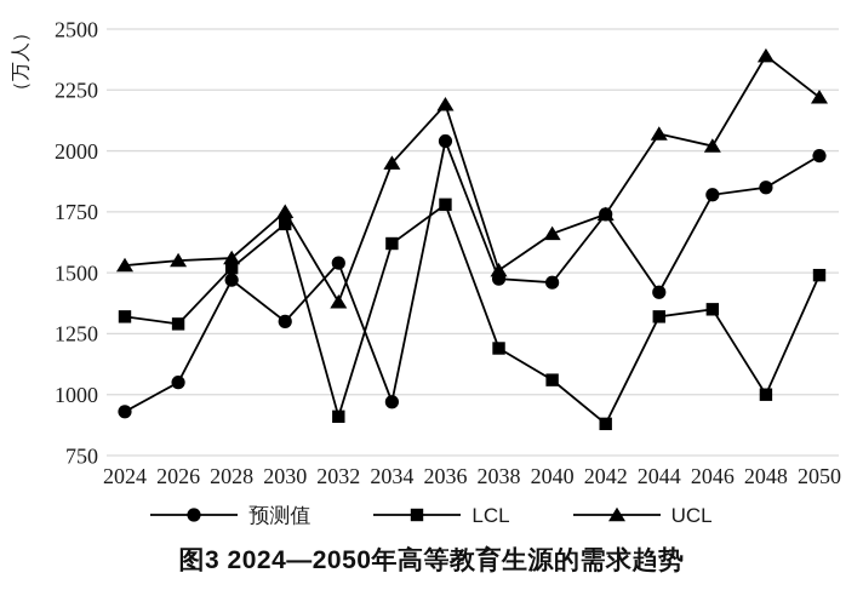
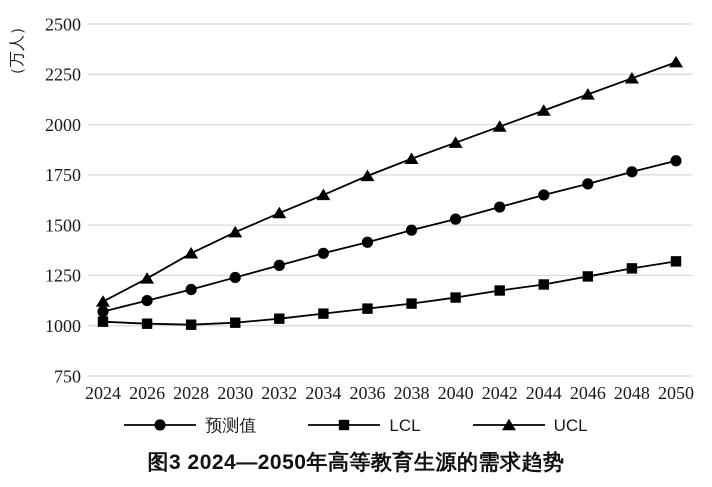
预测值/2024: 930 -> 1070
LCL/2024: 1320 -> 1020
UCL/2024: 1530 -> 1120
预测值/2026: 1050 -> 1120
LCL/2026: 1290 -> 1010
UCL/2026: 1550 -> 1240
预测值/2028: 1470 -> 1180
LCL/2028: 1520 -> 1000
UCL/2028: 1560 -> 1360
预测值/2030: 1300 -> 1240
LCL/2030: 1700 -> 1020
UCL/2030: 1750 -> 1460
预测值/2032: 1540 -> 1300
LCL/2032: 910 -> 1040
UCL/2032: 1380 -> 1560
预测值/2034: 970 -> 1360
LCL/2034: 1620 -> 1060
UCL/2034: 1950 -> 1650
预测值/2036: 2040 -> 1420
LCL/2036: 1780 -> 1080
UCL/2036: 2190 -> 1740
LCL/2038: 1190 -> 1110
UCL/2038: 1510 -> 1830
预测值/2040: 1460 -> 1530
LCL/2040: 1060 -> 1140
UCL/2040: 1660 -> 1910
预测值/2042: 1740 -> 1590
LCL/2042: 880 -> 1180
UCL/2042: 1740 -> 1990
预测值/2044: 1420 -> 1650
LCL/2044: 1320 -> 1200
预测值/2046: 1820 -> 1700
LCL/2046: 1350 -> 1240
UCL/2046: 2020 -> 2150
预测值/2048: 1850 -> 1760
LCL/2048: 1000 -> 1280
UCL/2048: 2390 -> 2230
预测值/2050: 1980 -> 1820
LCL/2050: 1490 -> 1320
UCL/2050: 2220 -> 2310
